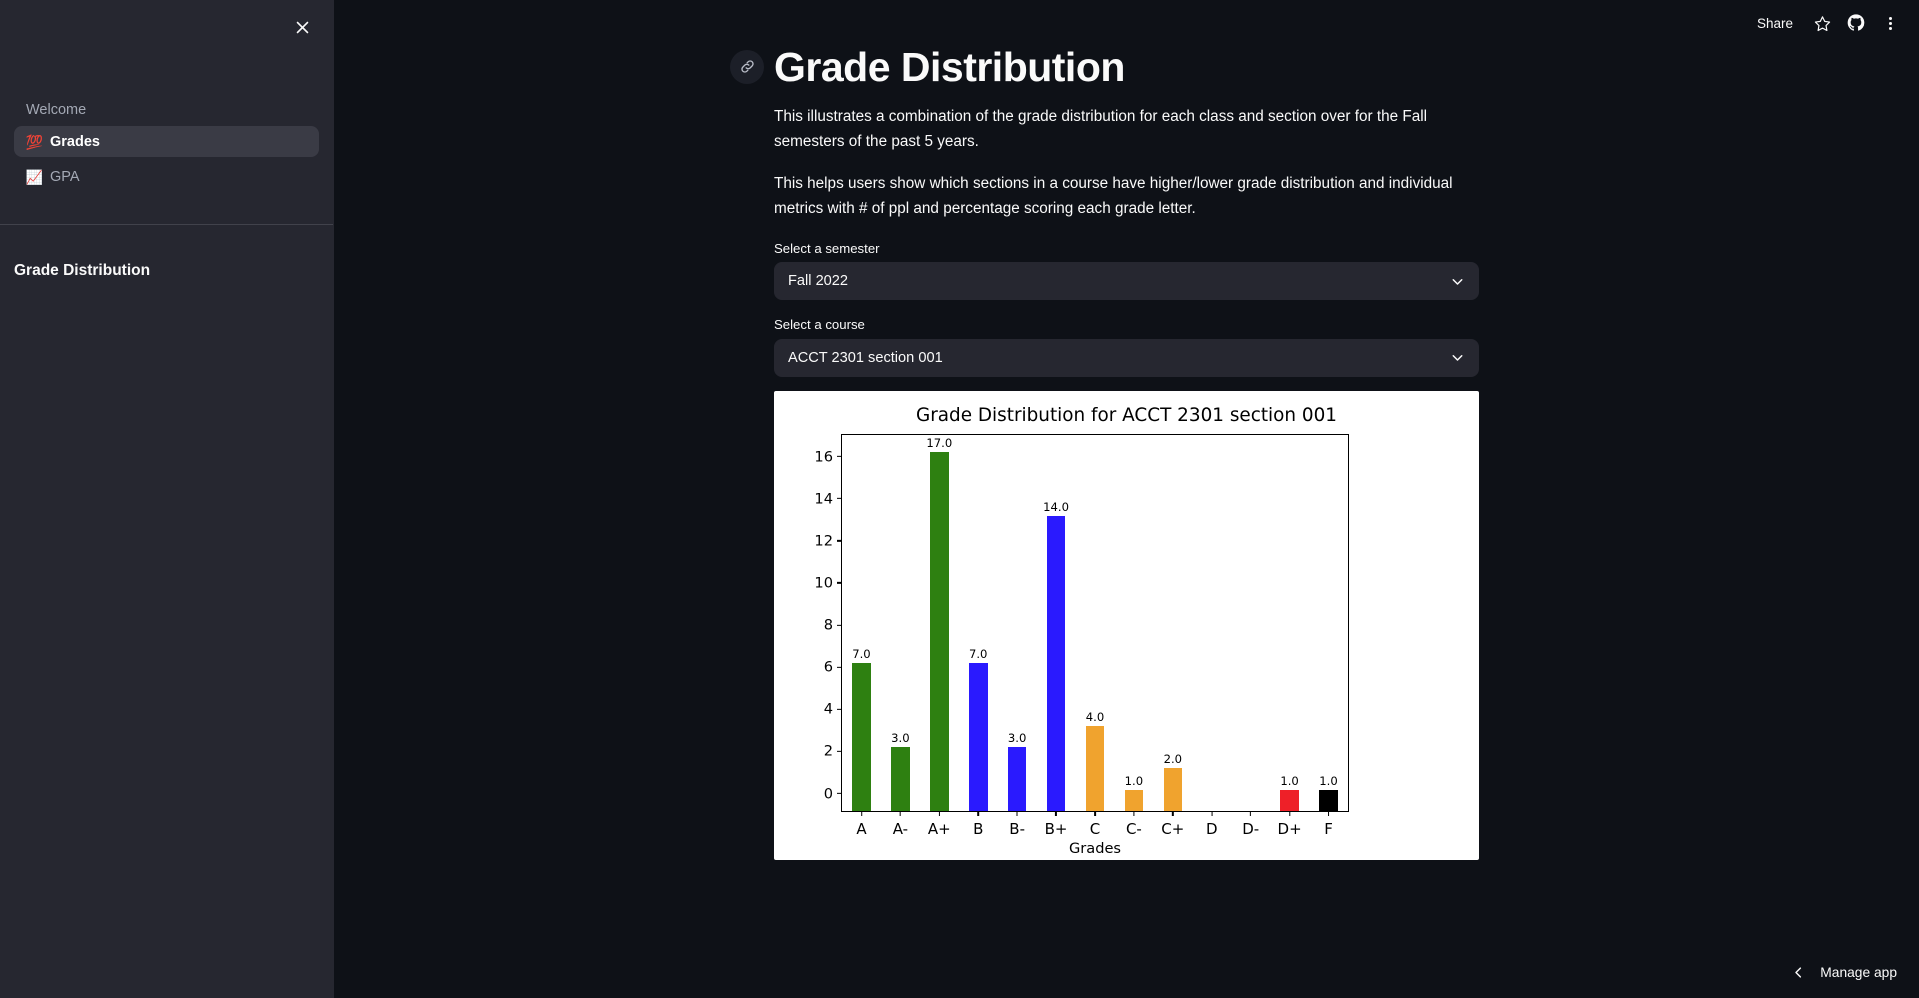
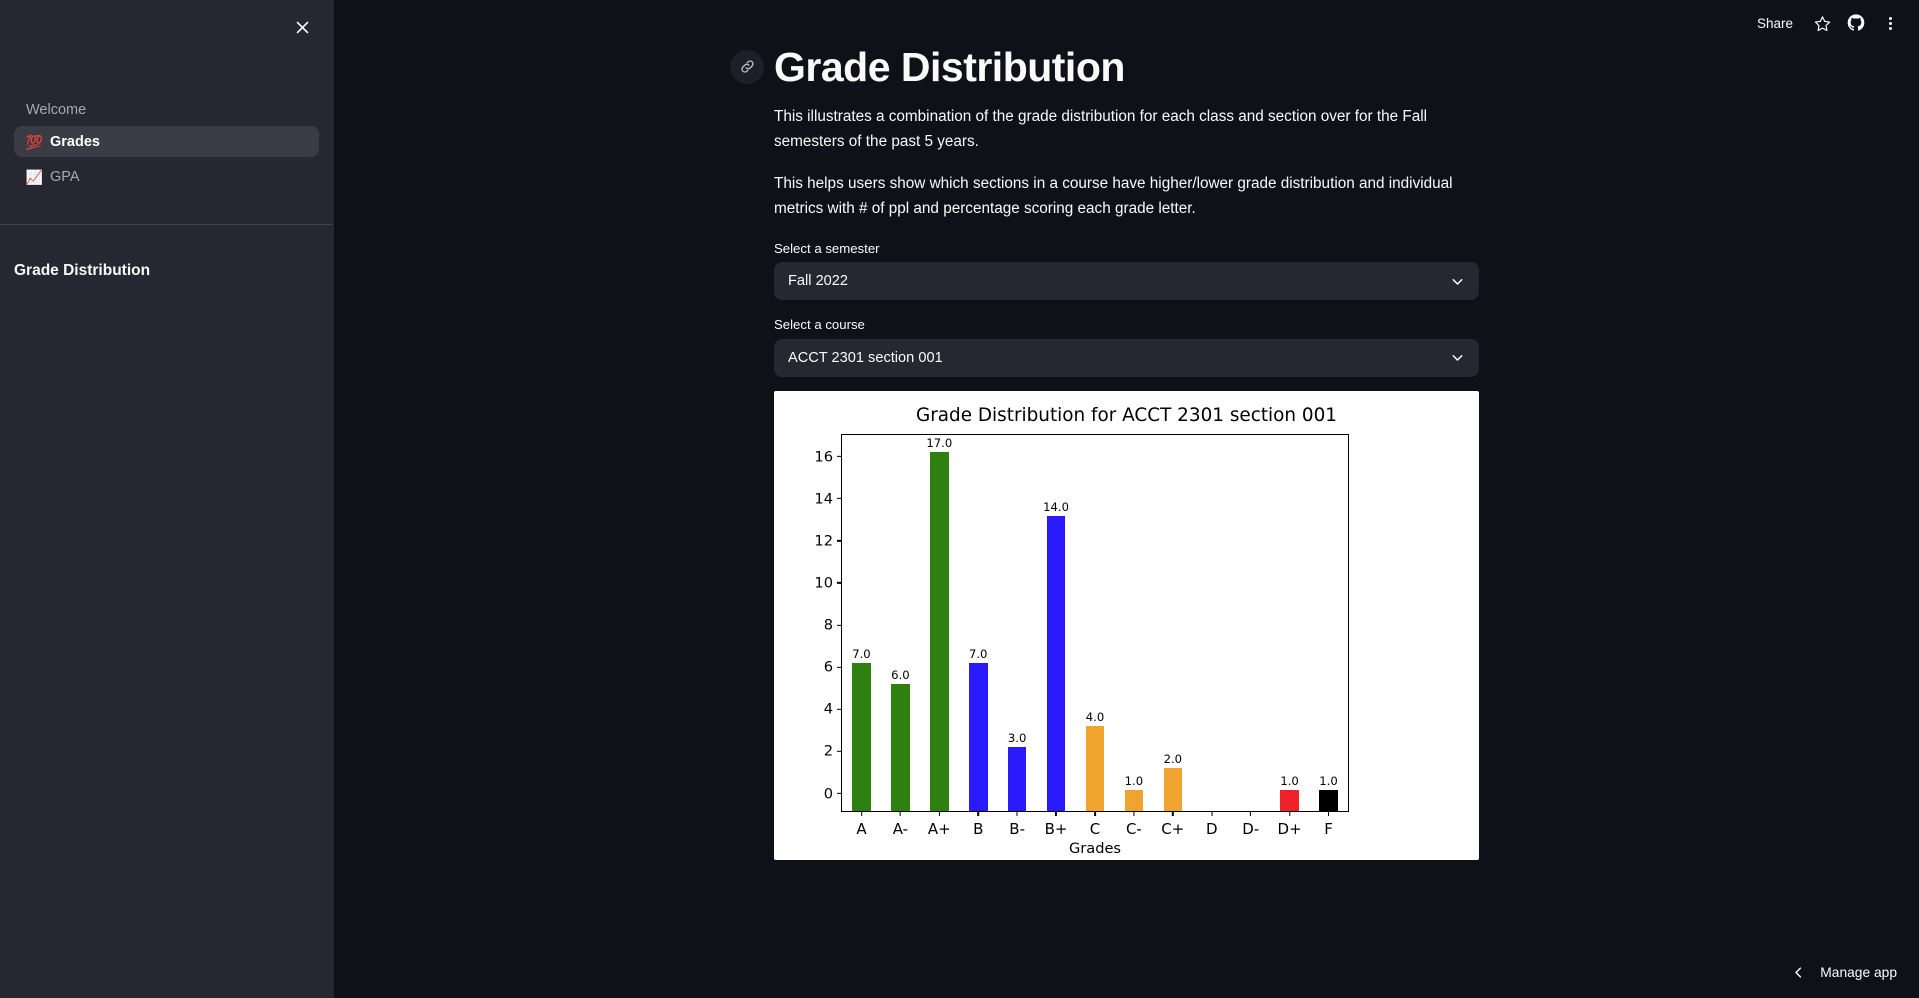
A-: 3.0 -> 6.0
